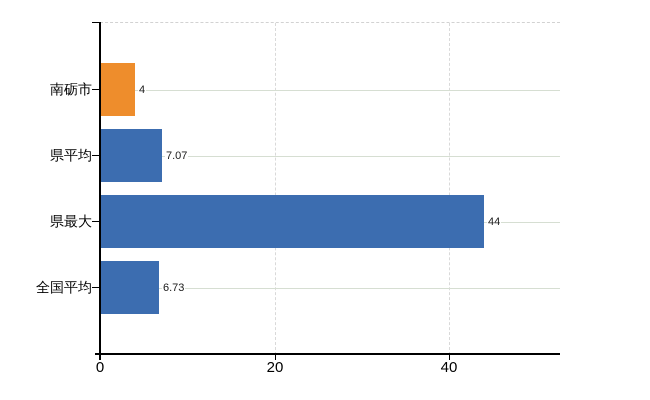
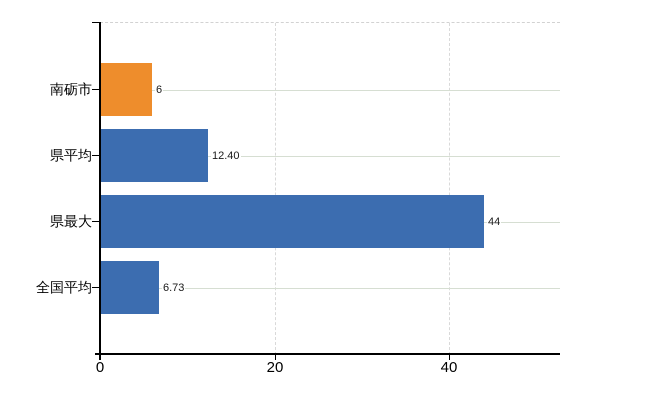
南砺市: 4 -> 6
県平均: 7.07 -> 12.40
